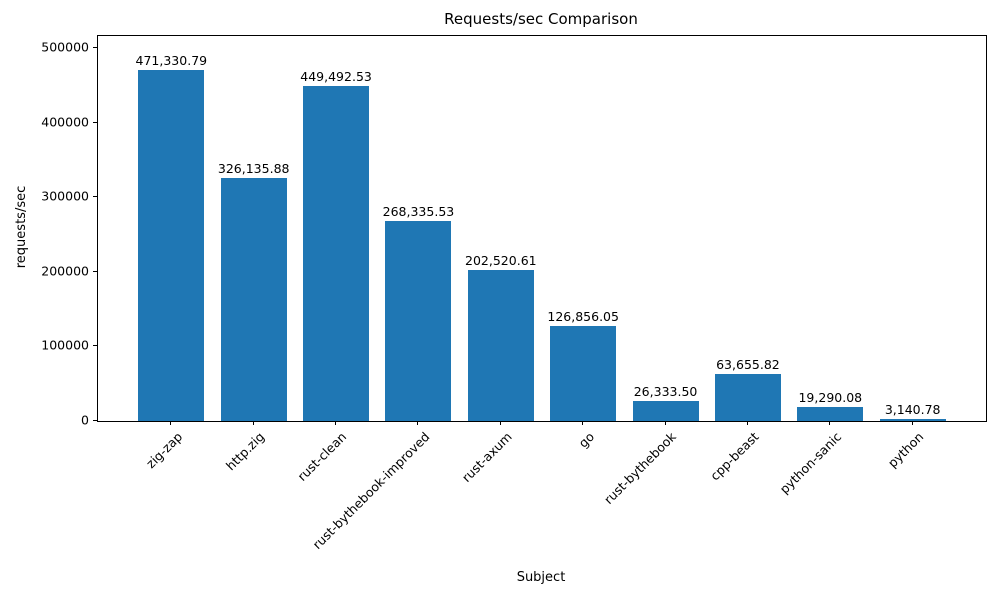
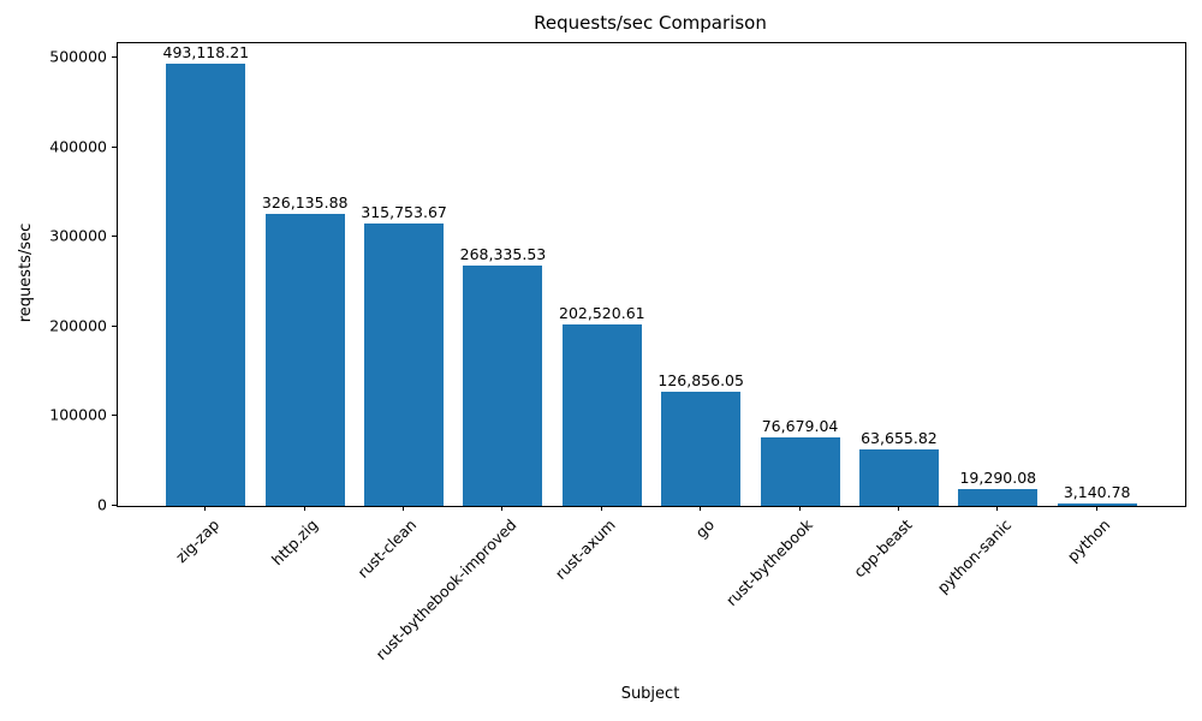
zig-zap: 471,330.79 -> 493,118.21
rust-clean: 449,492.53 -> 315,753.67
rust-bythebook: 26,333.50 -> 76,679.04
